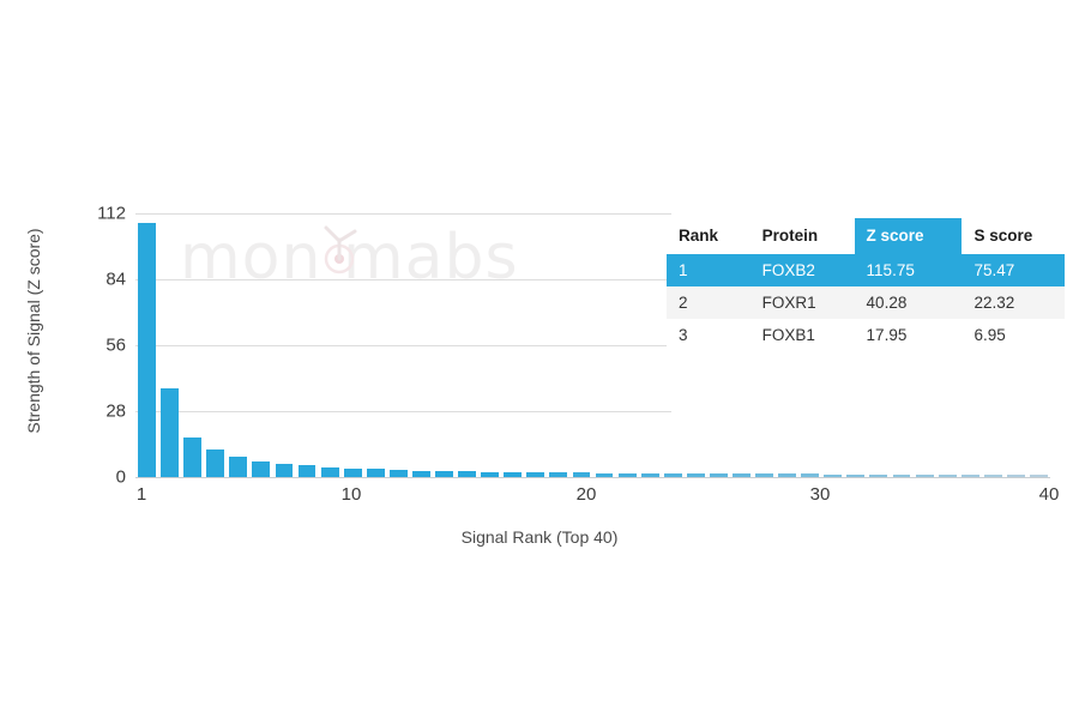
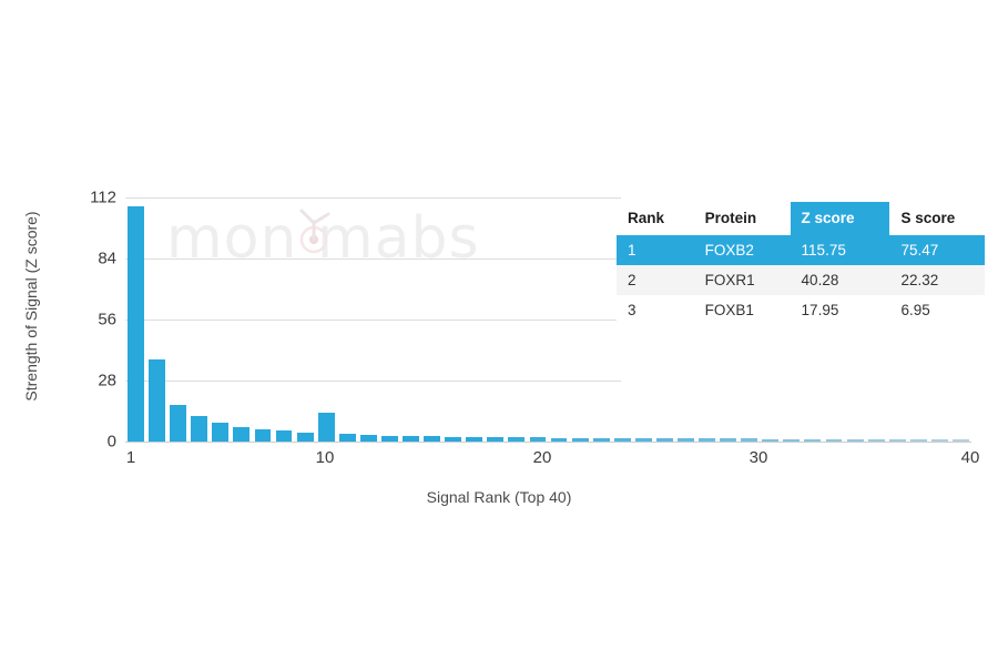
10: 4 -> 14
